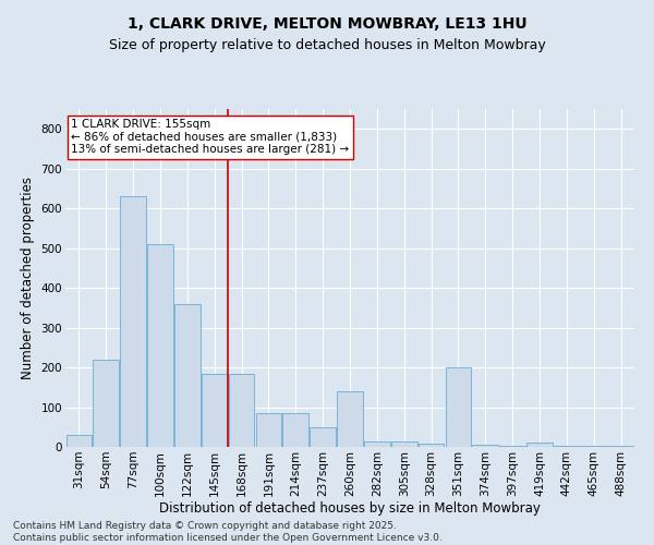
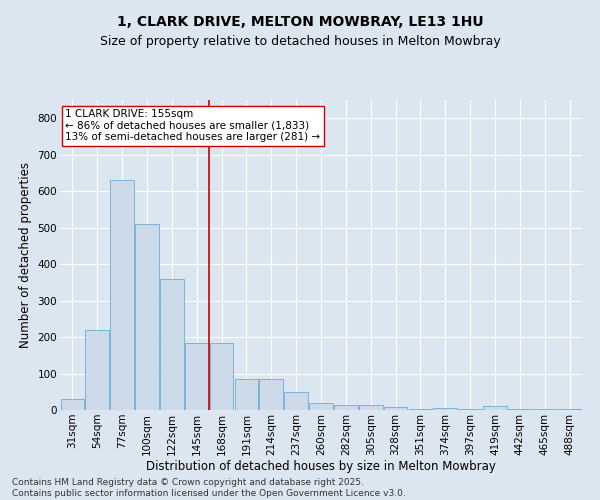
260sqm: 140 -> 20
351sqm: 200 -> 2
